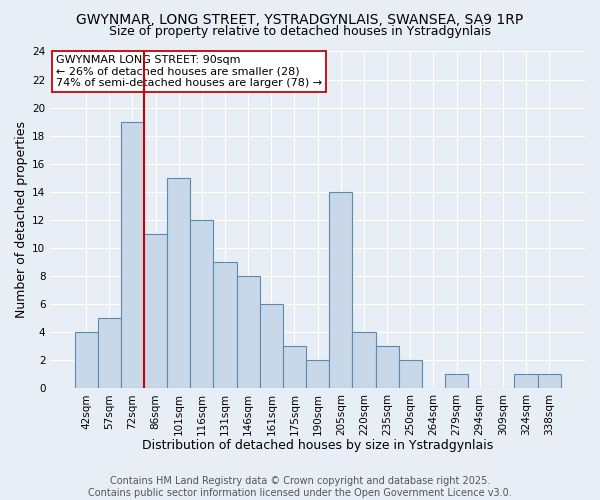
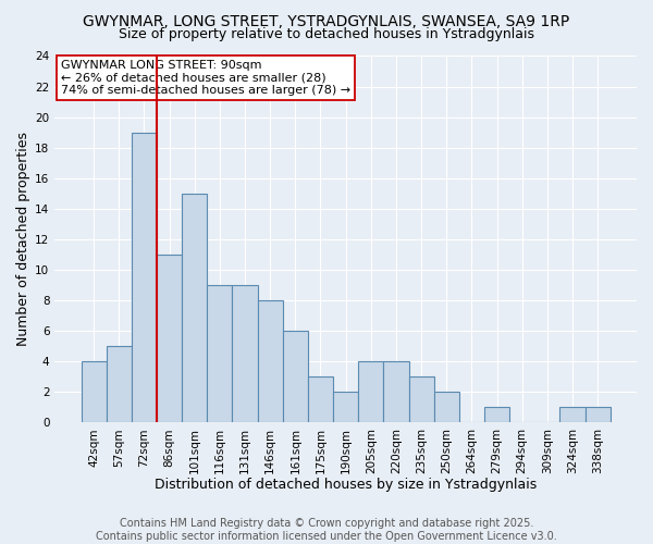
116sqm: 12 -> 9
205sqm: 14 -> 4
